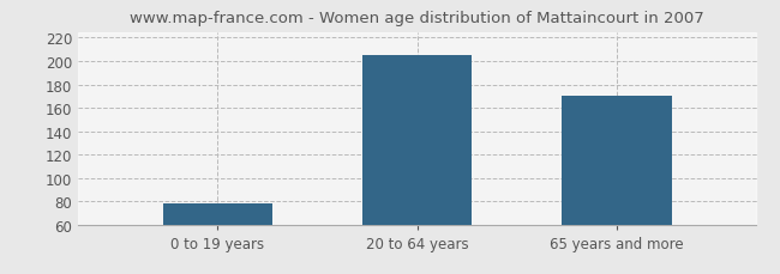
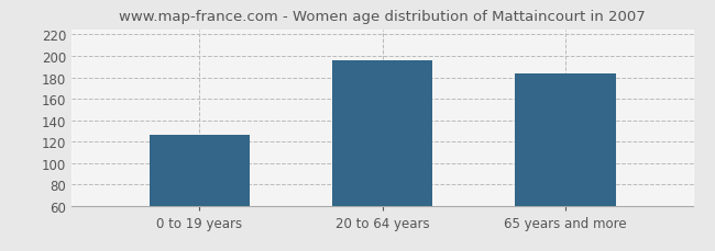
0 to 19 years: 78 -> 126
20 to 64 years: 205 -> 196
65 years and more: 170 -> 184
